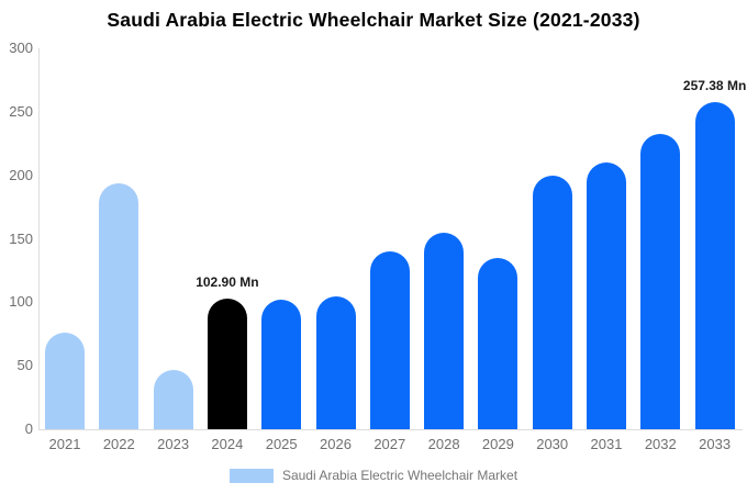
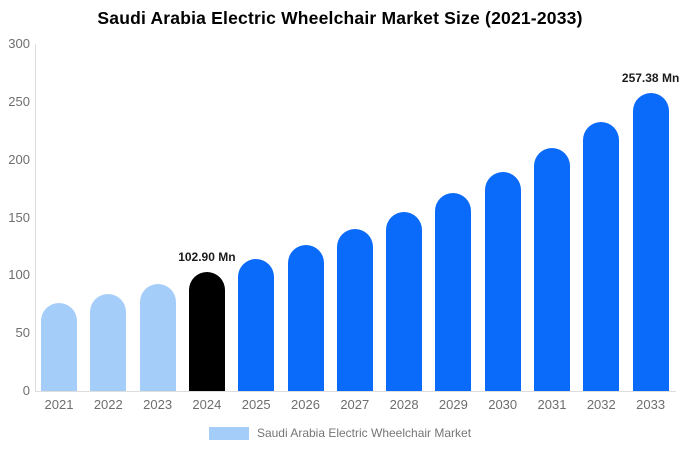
2022: 194 -> 84
2023: 47 -> 93
2025: 102 -> 114
2026: 105 -> 126
2029: 135 -> 171
2030: 200 -> 190
